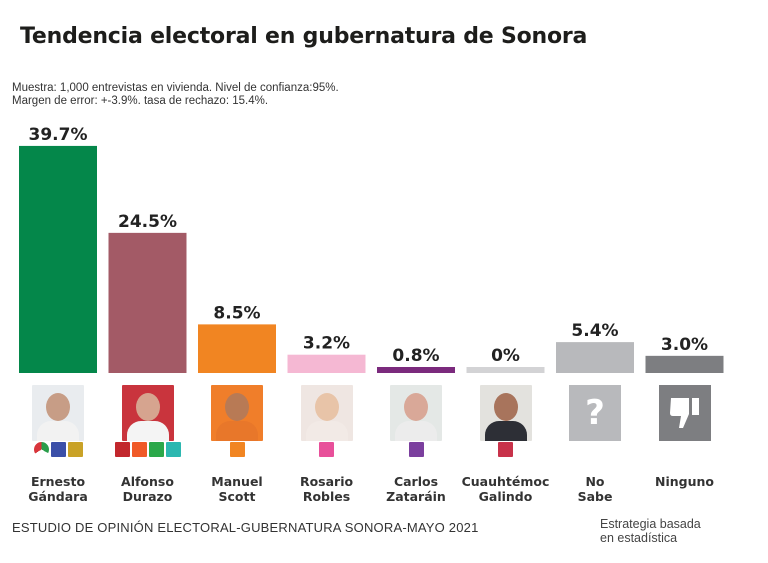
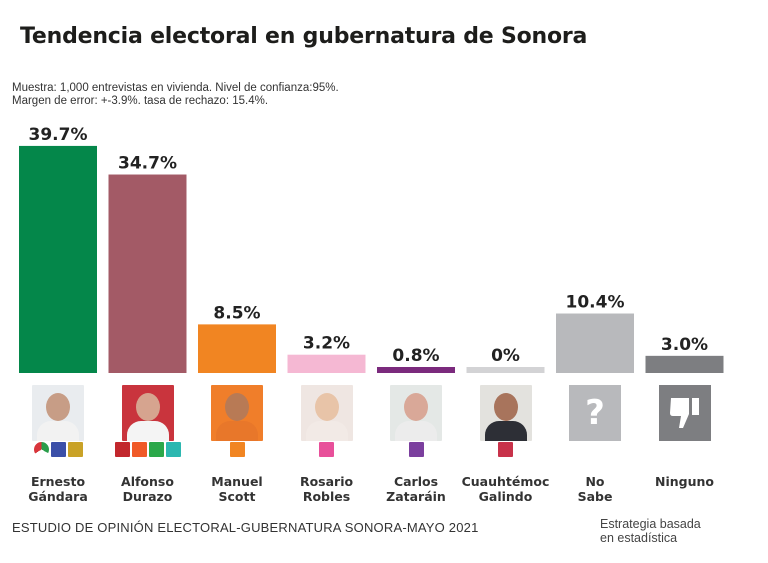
Alfonso Durazo: 24.5% -> 34.7%
No Sabe: 5.4% -> 10.4%
